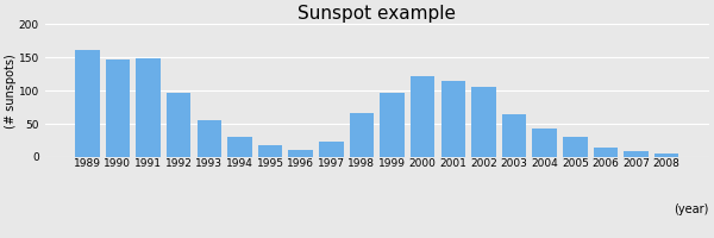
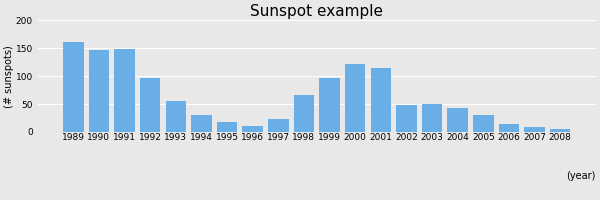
2002: 106 -> 48
2003: 64 -> 50
